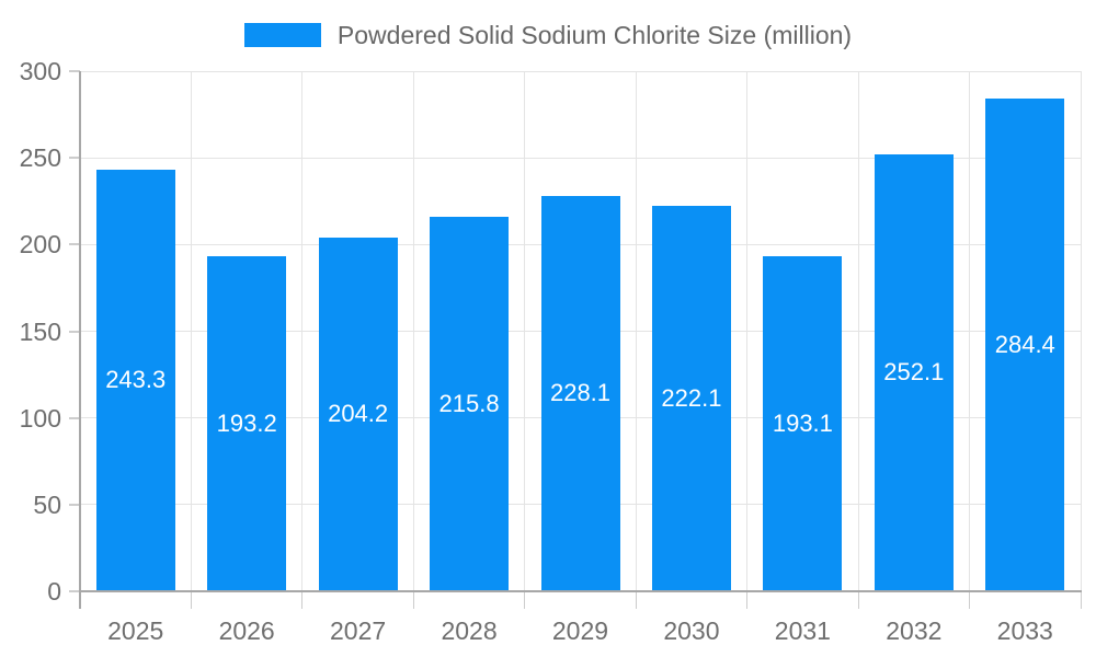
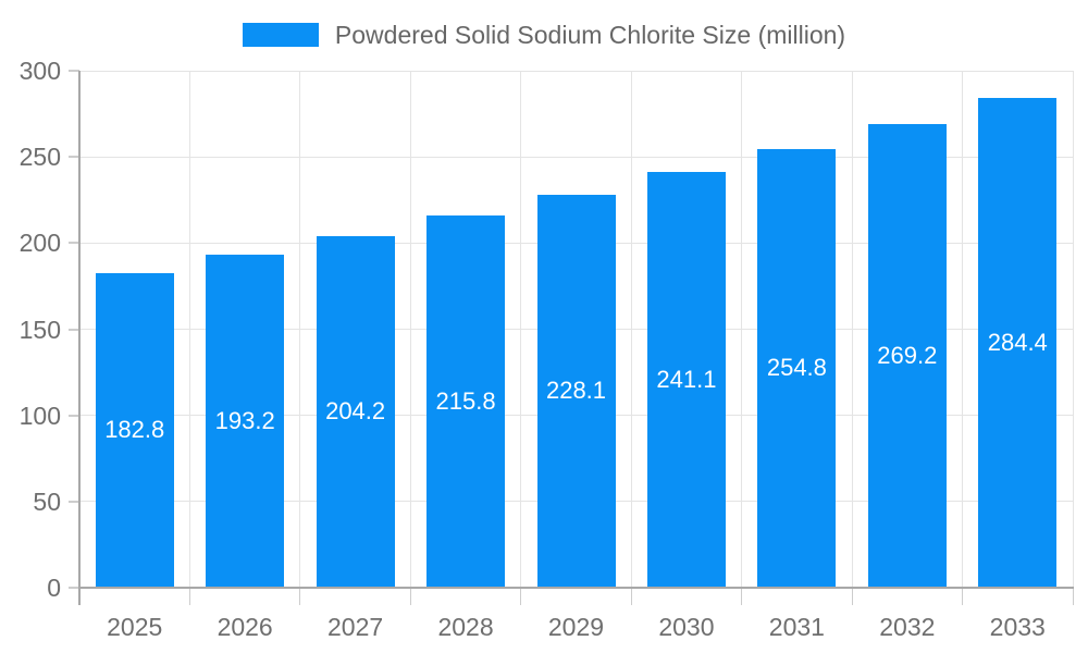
2025: 243.3 -> 182.8
2030: 222.1 -> 241.1
2031: 193.1 -> 254.8
2032: 252.1 -> 269.2
